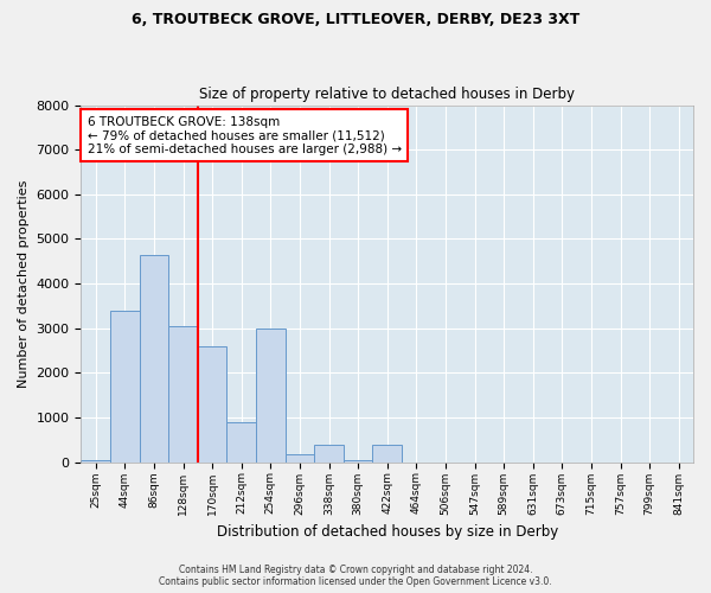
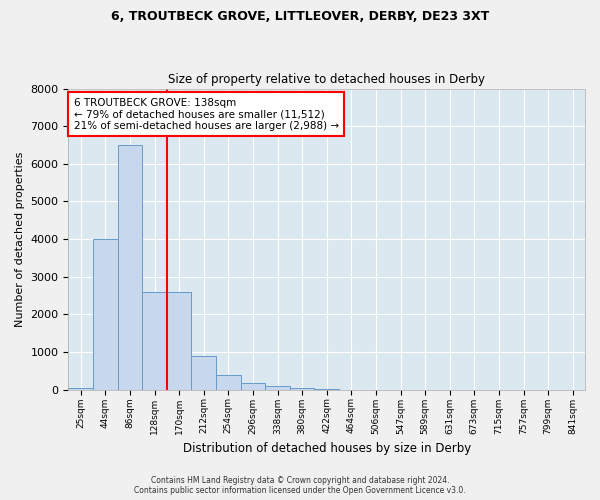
44sqm: 3400 -> 4000
86sqm: 4650 -> 6500
128sqm: 3050 -> 2600
254sqm: 3000 -> 380
338sqm: 400 -> 100
422sqm: 400 -> 10
